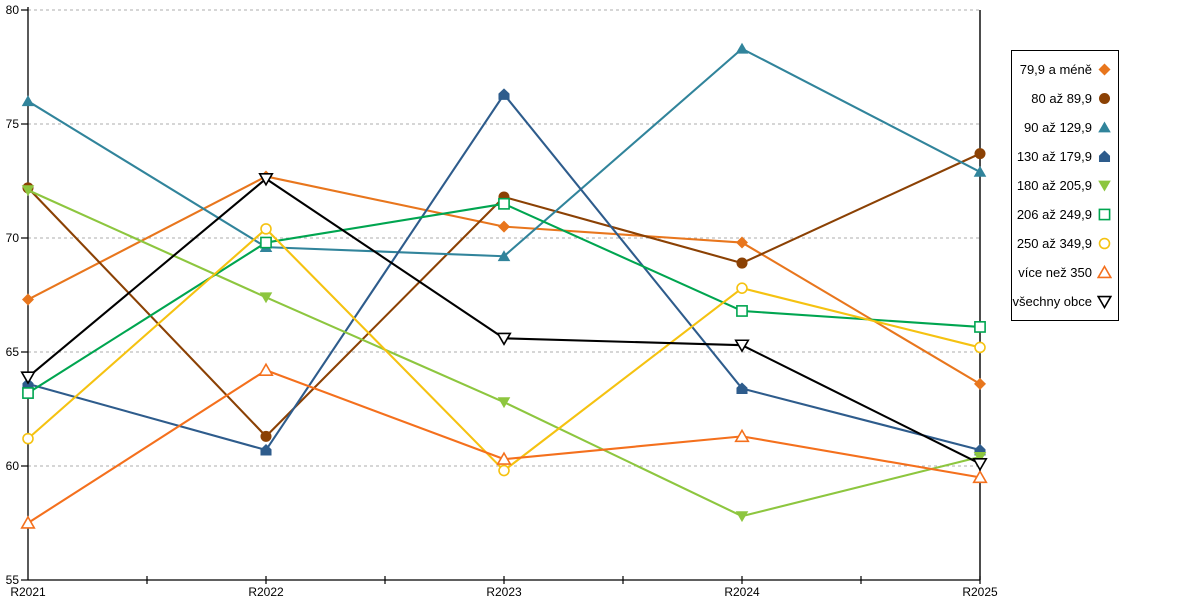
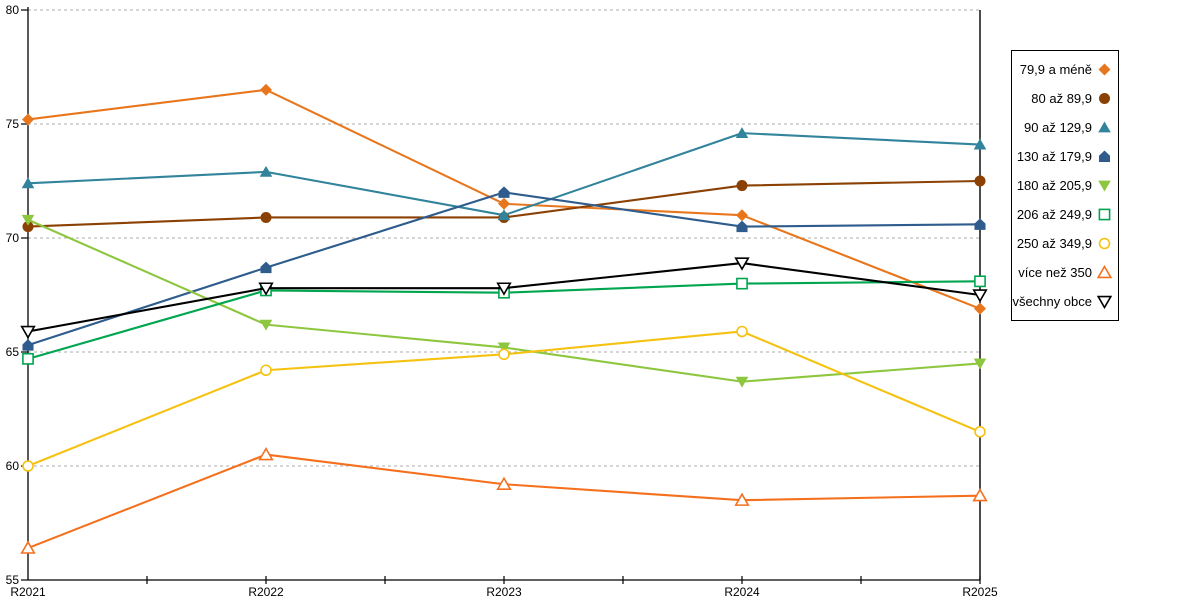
79,9 a méně/R2021: 67.3 -> 75.2
80 až 89,9/R2021: 72.2 -> 70.5
90 až 129,9/R2021: 76.0 -> 72.4
130 až 179,9/R2021: 63.6 -> 65.3
180 až 205,9/R2021: 72.1 -> 70.8
206 až 249,9/R2021: 63.2 -> 64.7
250 až 349,9/R2021: 61.2 -> 60.0
více než 350/R2021: 57.5 -> 56.4
všechny obce/R2021: 63.9 -> 65.9
79,9 a méně/R2022: 72.7 -> 76.5
80 až 89,9/R2022: 61.3 -> 70.9
90 až 129,9/R2022: 69.6 -> 72.9
130 až 179,9/R2022: 60.7 -> 68.7
180 až 205,9/R2022: 67.4 -> 66.2
206 až 249,9/R2022: 69.8 -> 67.7
250 až 349,9/R2022: 70.4 -> 64.2
více než 350/R2022: 64.2 -> 60.5
všechny obce/R2022: 72.6 -> 67.8
79,9 a méně/R2023: 70.5 -> 71.5
80 až 89,9/R2023: 71.8 -> 70.9
90 až 129,9/R2023: 69.2 -> 71.0
130 až 179,9/R2023: 76.3 -> 72.0
180 až 205,9/R2023: 62.8 -> 65.2
206 až 249,9/R2023: 71.5 -> 67.6
250 až 349,9/R2023: 59.8 -> 64.9
více než 350/R2023: 60.3 -> 59.2
všechny obce/R2023: 65.6 -> 67.8
79,9 a méně/R2024: 69.8 -> 71.0
80 až 89,9/R2024: 68.9 -> 72.3
90 až 129,9/R2024: 78.3 -> 74.6
130 až 179,9/R2024: 63.4 -> 70.5
180 až 205,9/R2024: 57.8 -> 63.7
206 až 249,9/R2024: 66.8 -> 68.0
250 až 349,9/R2024: 67.8 -> 65.9
více než 350/R2024: 61.3 -> 58.5
všechny obce/R2024: 65.3 -> 68.9
79,9 a méně/R2025: 63.6 -> 66.9
80 až 89,9/R2025: 73.7 -> 72.5
90 až 129,9/R2025: 72.9 -> 74.1
130 až 179,9/R2025: 60.7 -> 70.6
180 až 205,9/R2025: 60.4 -> 64.5
206 až 249,9/R2025: 66.1 -> 68.1
250 až 349,9/R2025: 65.2 -> 61.5
více než 350/R2025: 59.5 -> 58.7
všechny obce/R2025: 60.1 -> 67.5
